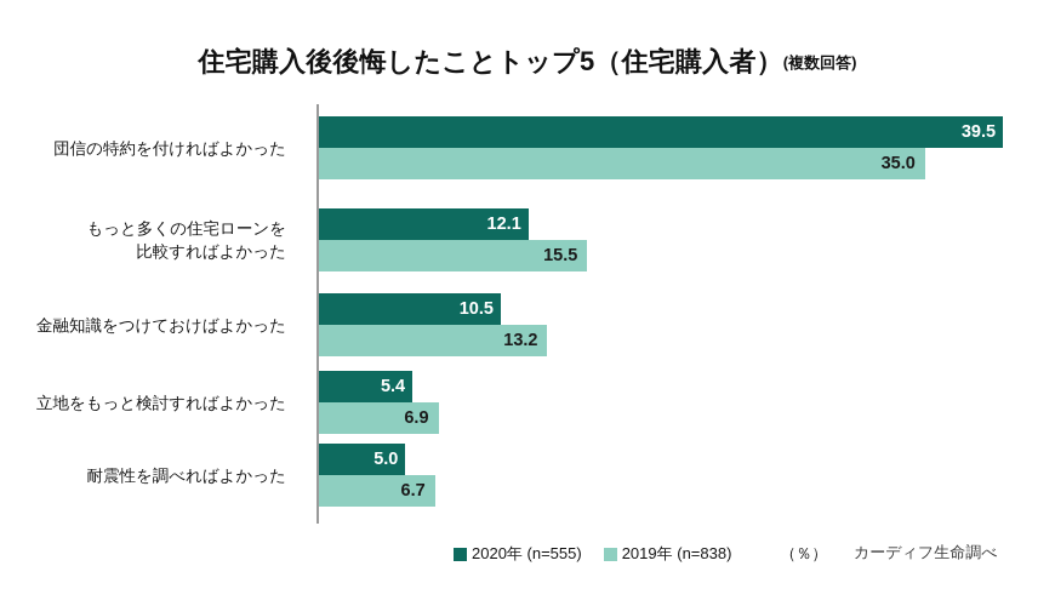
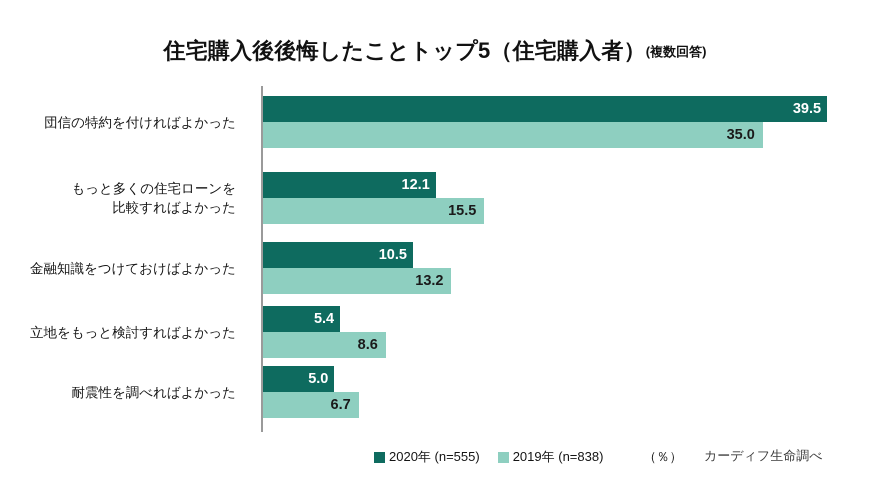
2019年 (n=838)/立地をもっと検討すればよかった: 6.9 -> 8.6
